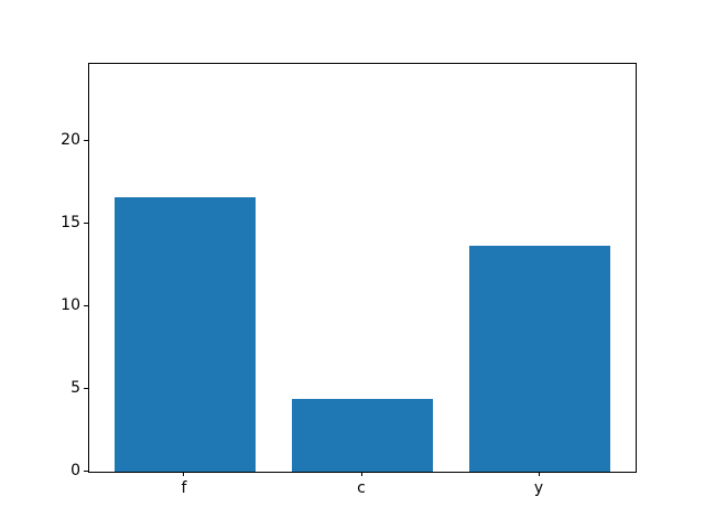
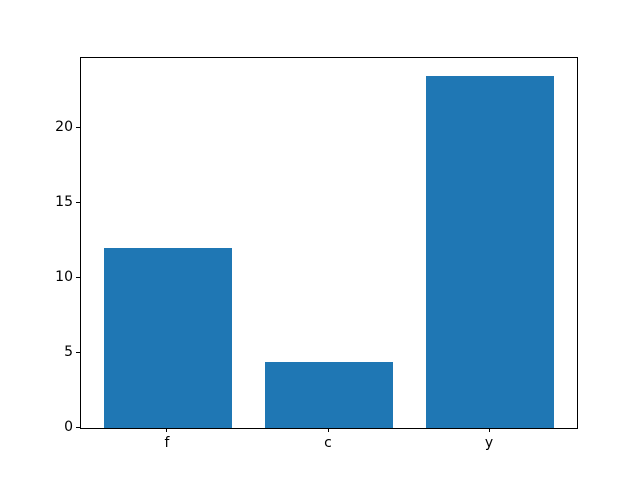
f: 16.6 -> 12.0
y: 13.7 -> 23.5
